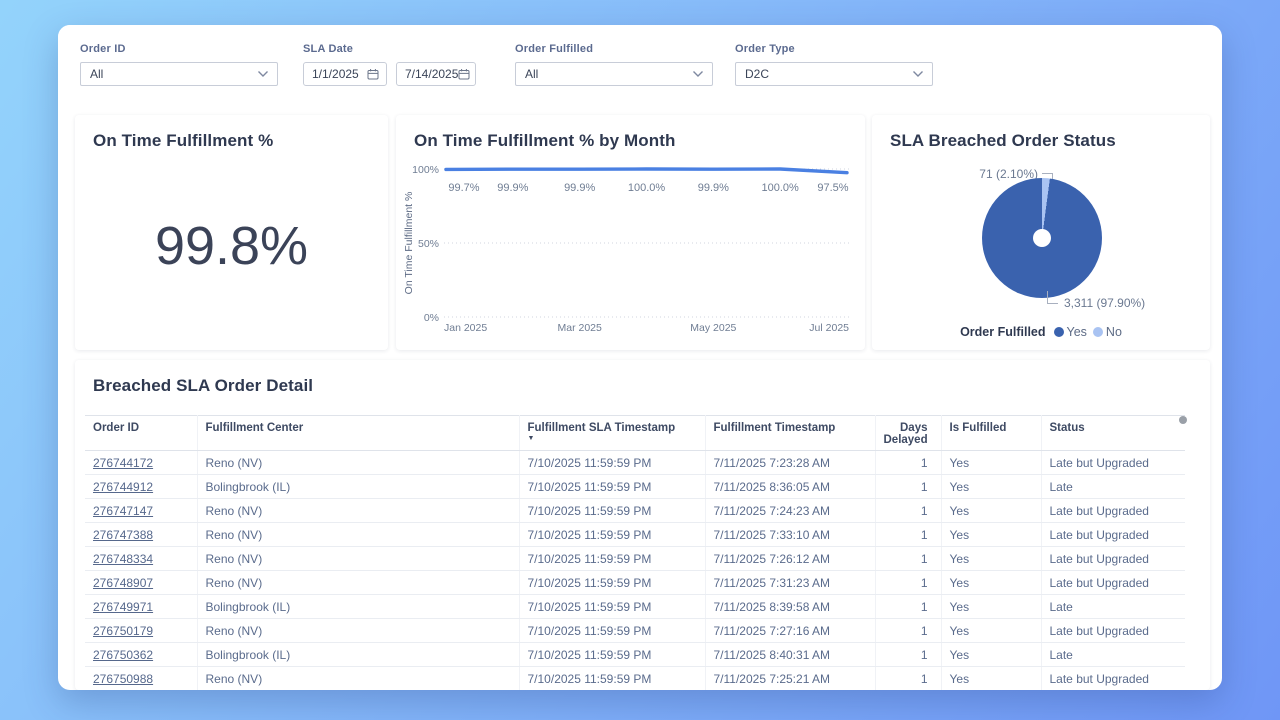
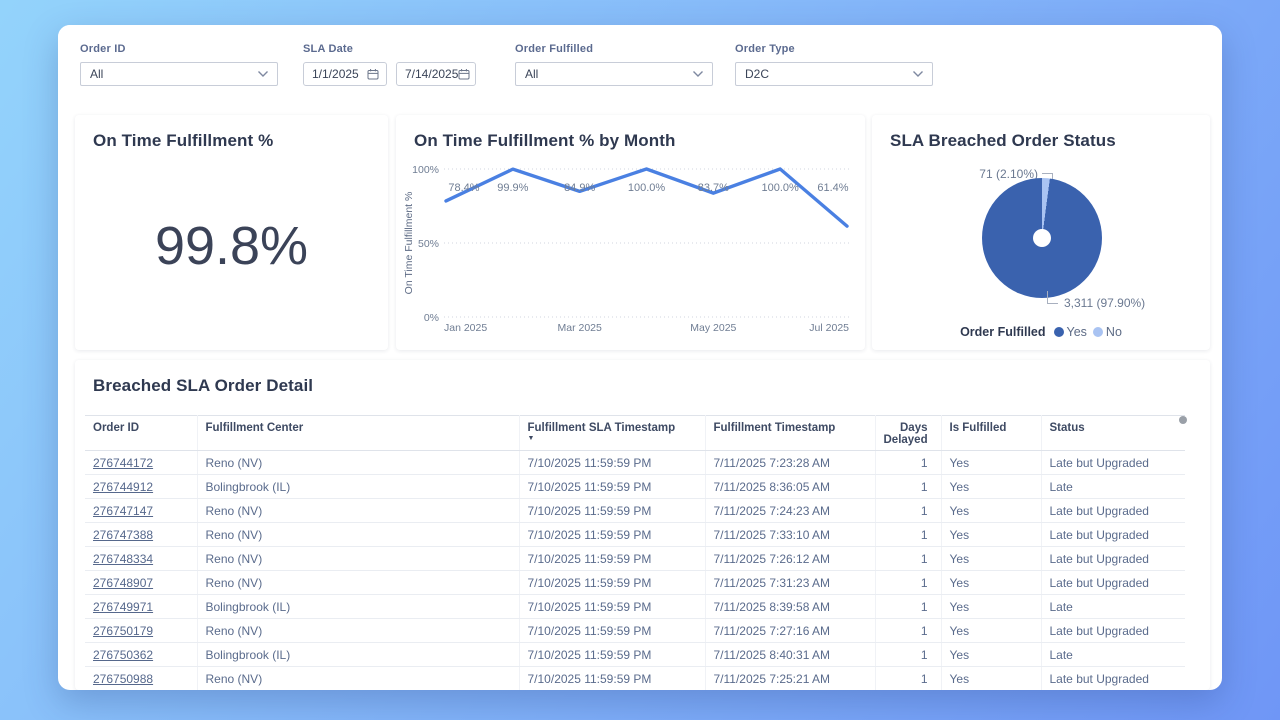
On Time Fulfillment % by Month/Jan 2025: 99.7% -> 78.4%
On Time Fulfillment % by Month/Mar 2025: 99.9% -> 84.9%
On Time Fulfillment % by Month/May 2025: 99.9% -> 83.7%
On Time Fulfillment % by Month/Jul 2025: 97.5% -> 61.4%
